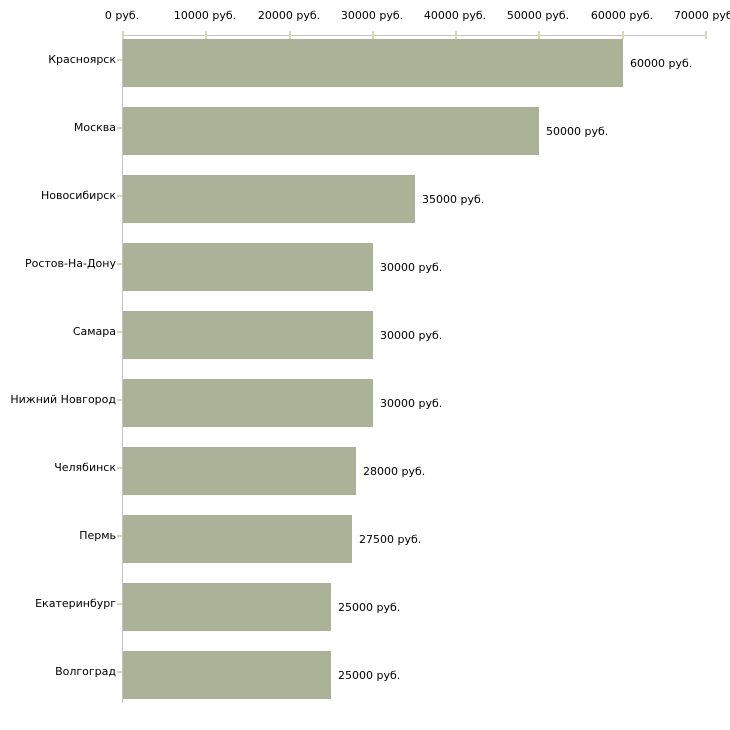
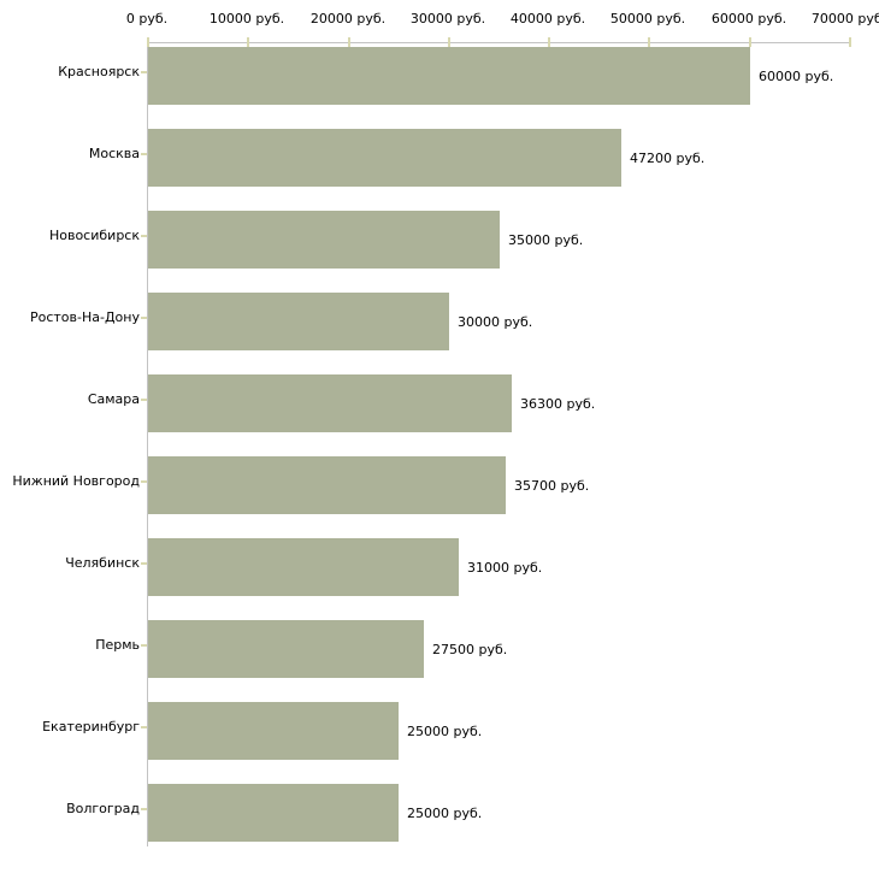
Москва: 50000 -> 47200
Самара: 30000 -> 36300
Нижний Новгород: 30000 -> 35700
Челябинск: 28000 -> 31000
